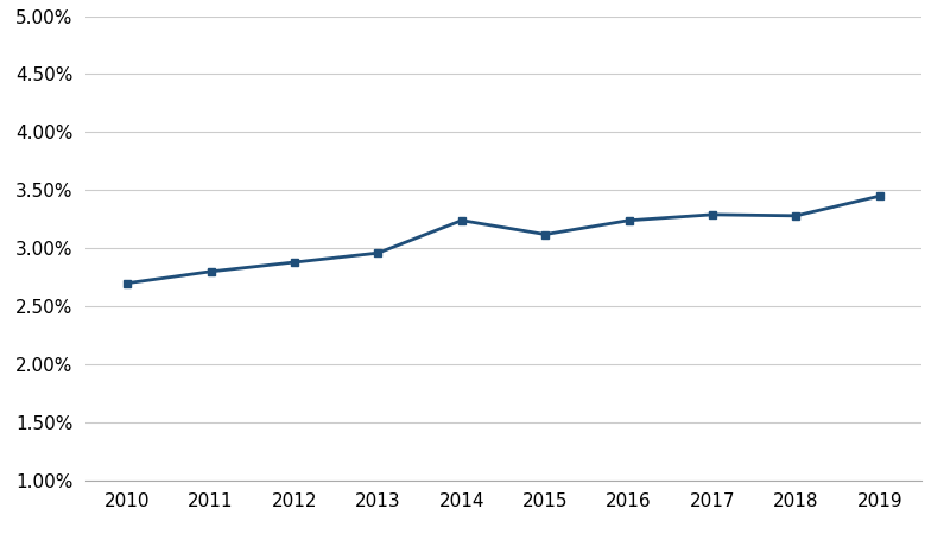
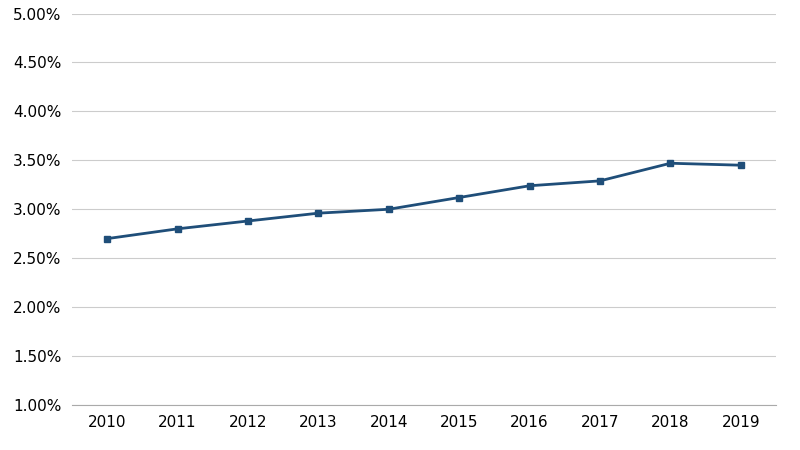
2014: 3.24% -> 3.00%
2018: 3.28% -> 3.47%
